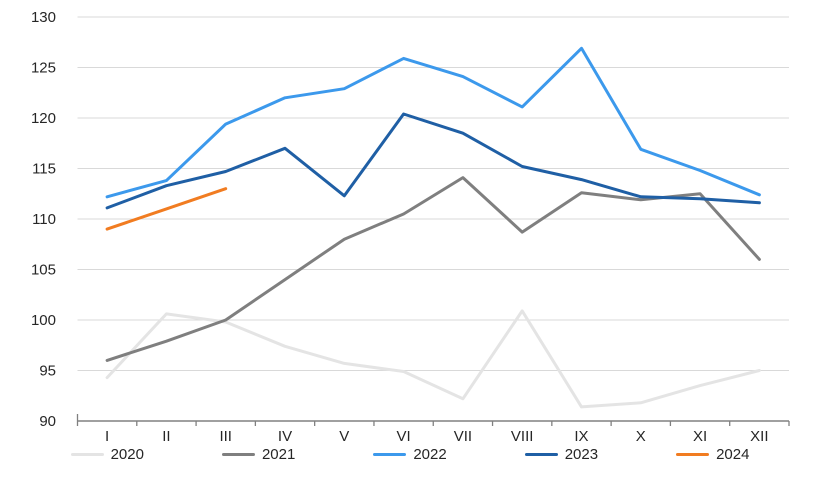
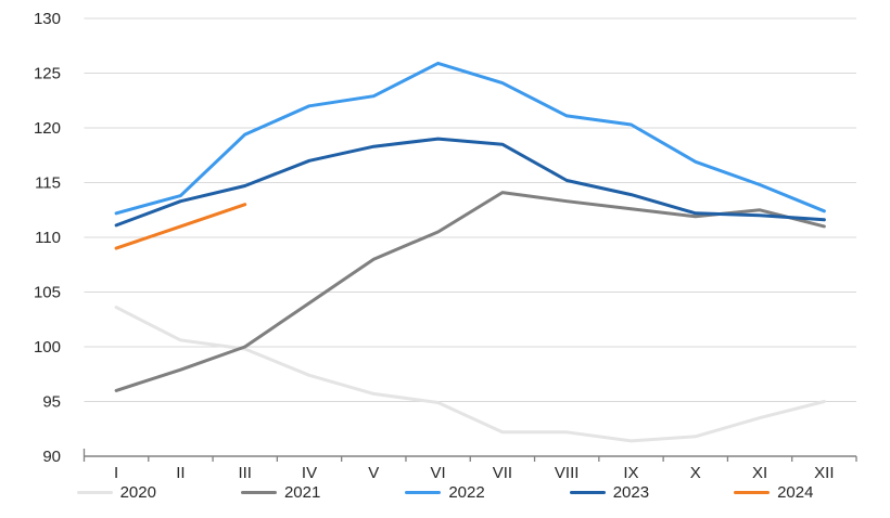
2020/I: 94.3 -> 103.6
2023/V: 112.3 -> 118.3
2023/VI: 120.4 -> 119.0
2020/VIII: 100.9 -> 92.2
2021/VIII: 108.7 -> 113.3
2022/IX: 126.9 -> 120.3
2021/XII: 106.0 -> 111.0
